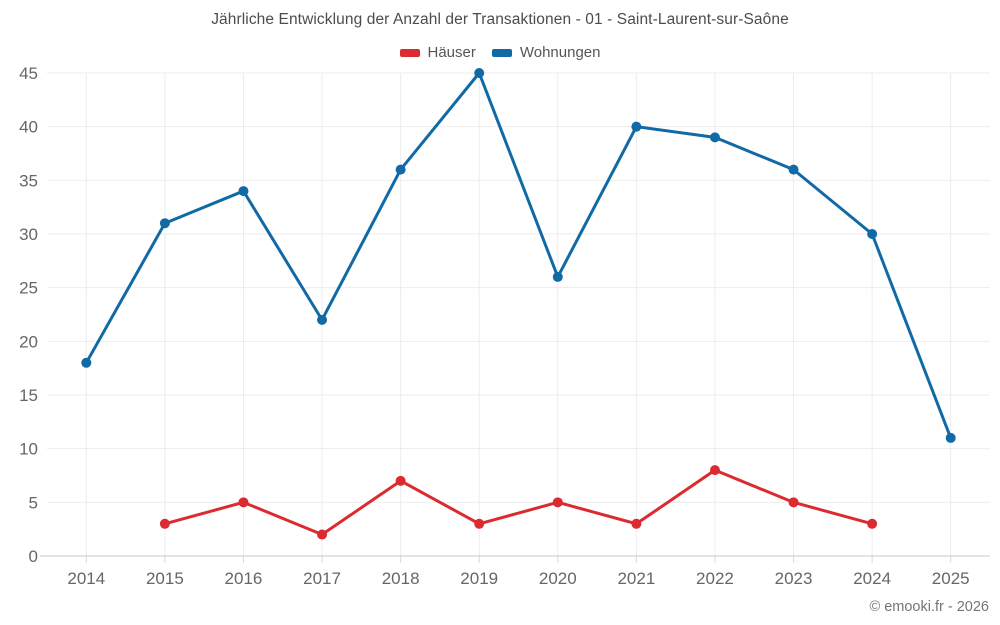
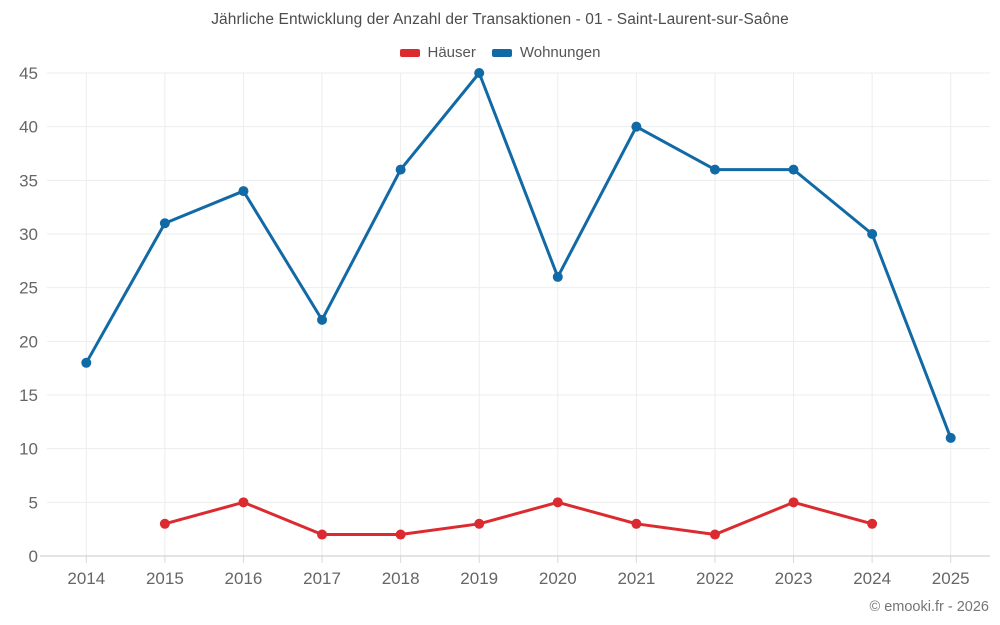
Häuser/2018: 7 -> 2
Häuser/2022: 8 -> 2
Wohnungen/2022: 39 -> 36
